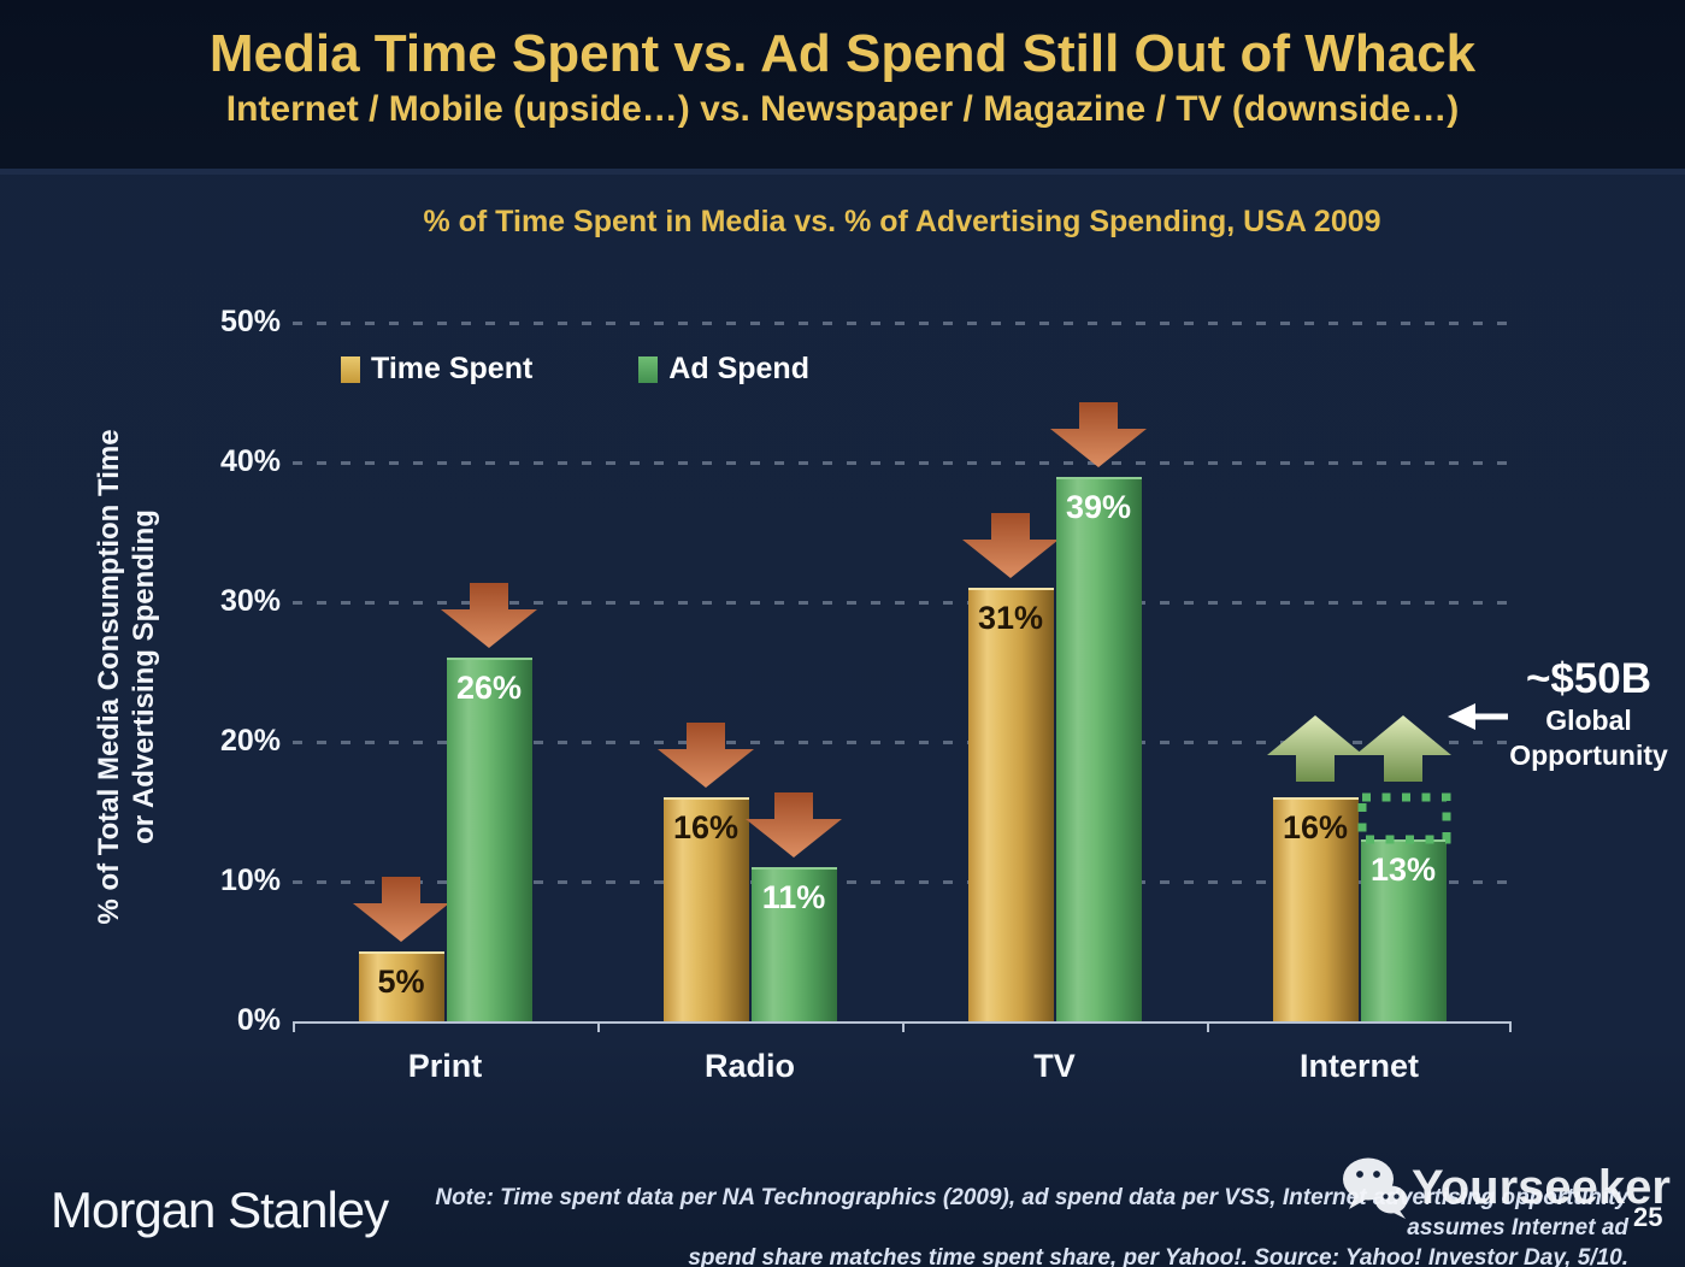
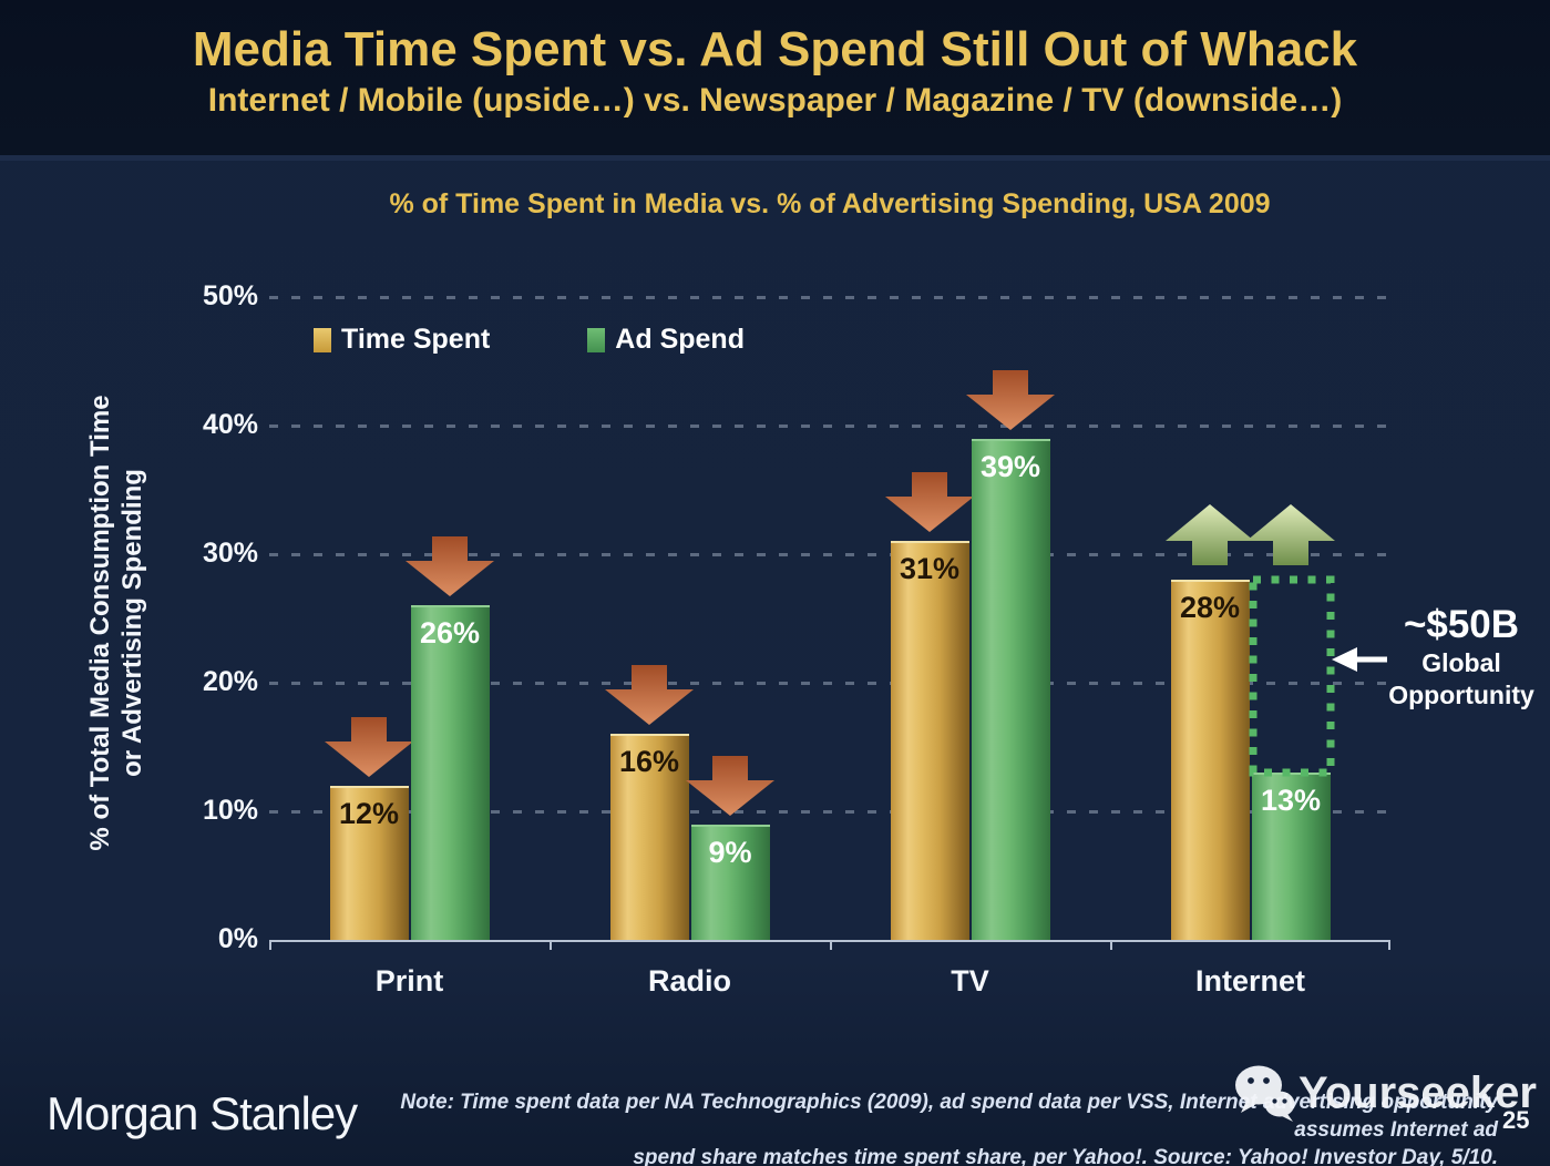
Time Spent/Print: 5% -> 12%
Ad Spend/Radio: 11% -> 9%
Time Spent/Internet: 16% -> 28%
